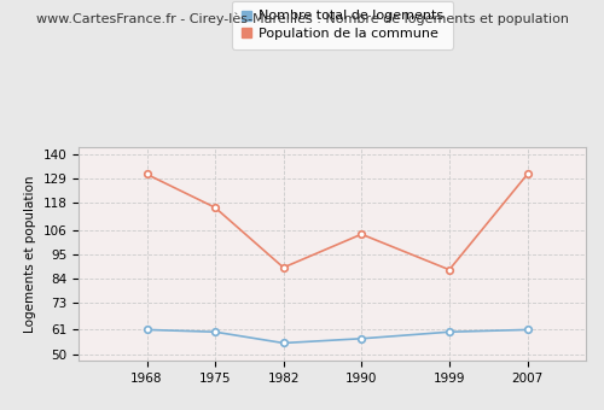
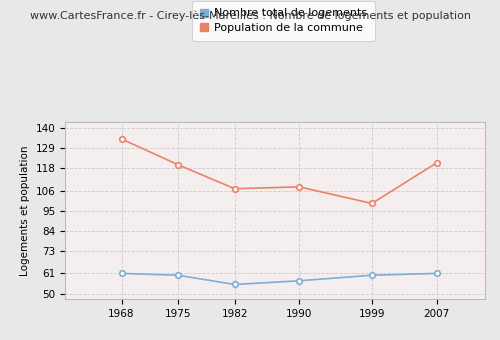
Population de la commune/1968: 131 -> 134
Population de la commune/1975: 116 -> 120
Population de la commune/1982: 89 -> 107
Population de la commune/1990: 104 -> 108
Population de la commune/1999: 88 -> 99
Population de la commune/2007: 131 -> 121
